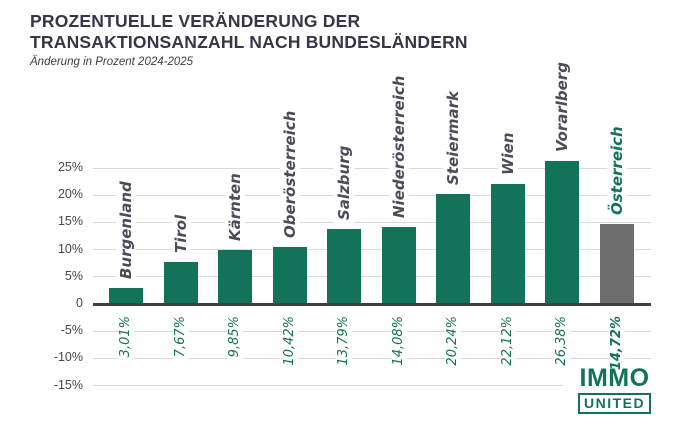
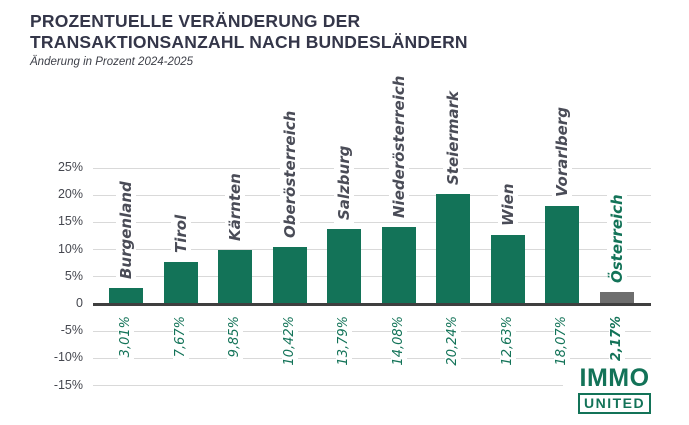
Wien: 22,12% -> 12,63%
Vorarlberg: 26,38% -> 18,07%
Österreich: 14,72% -> 2,17%
